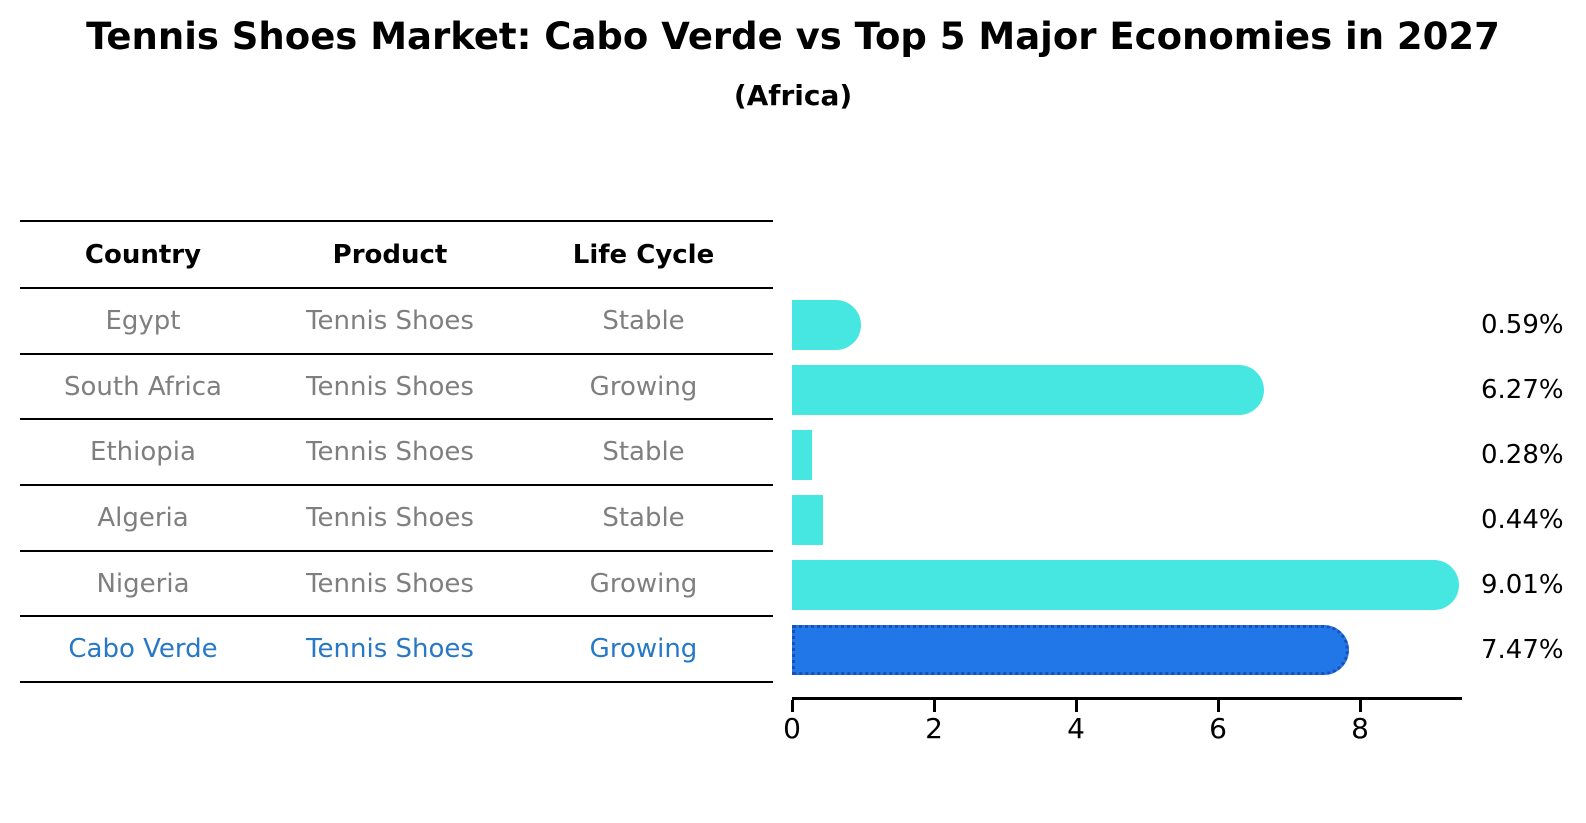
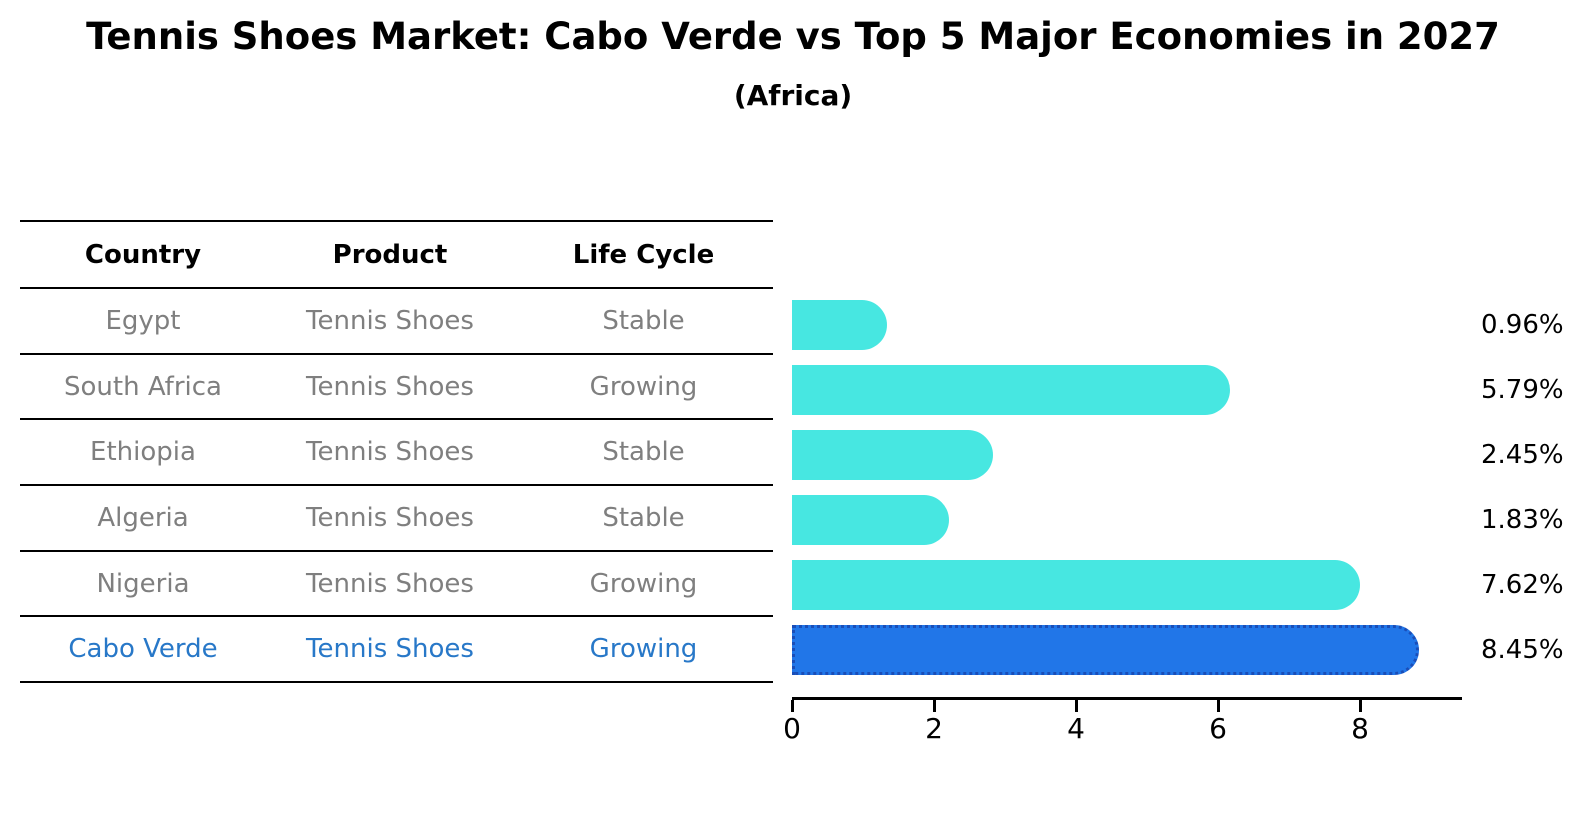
Egypt: 0.59% -> 0.96%
South Africa: 6.27% -> 5.79%
Ethiopia: 0.28% -> 2.45%
Algeria: 0.44% -> 1.83%
Nigeria: 9.01% -> 7.62%
Cabo Verde: 7.47% -> 8.45%
